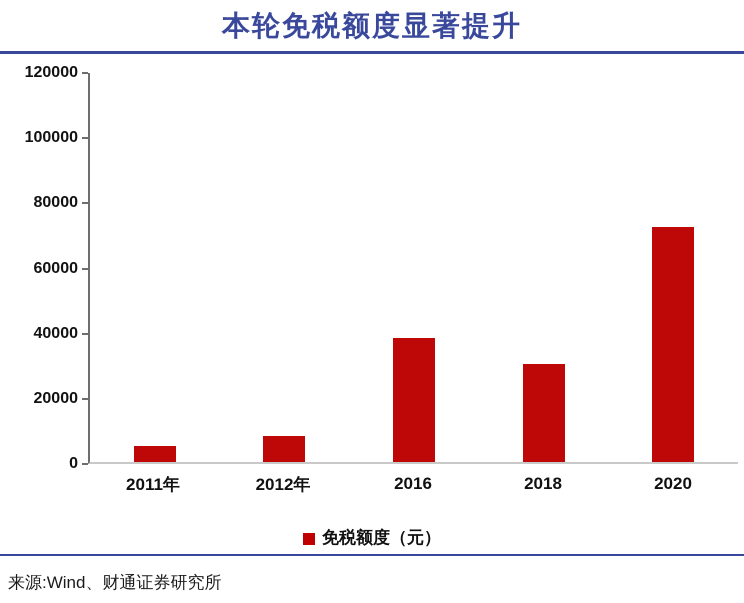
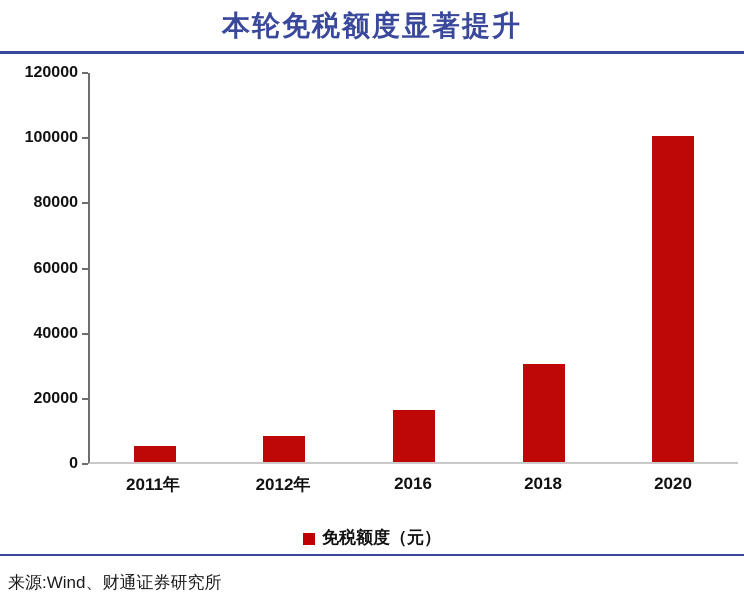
2016: 38000 -> 16000
2020: 72000 -> 100000
